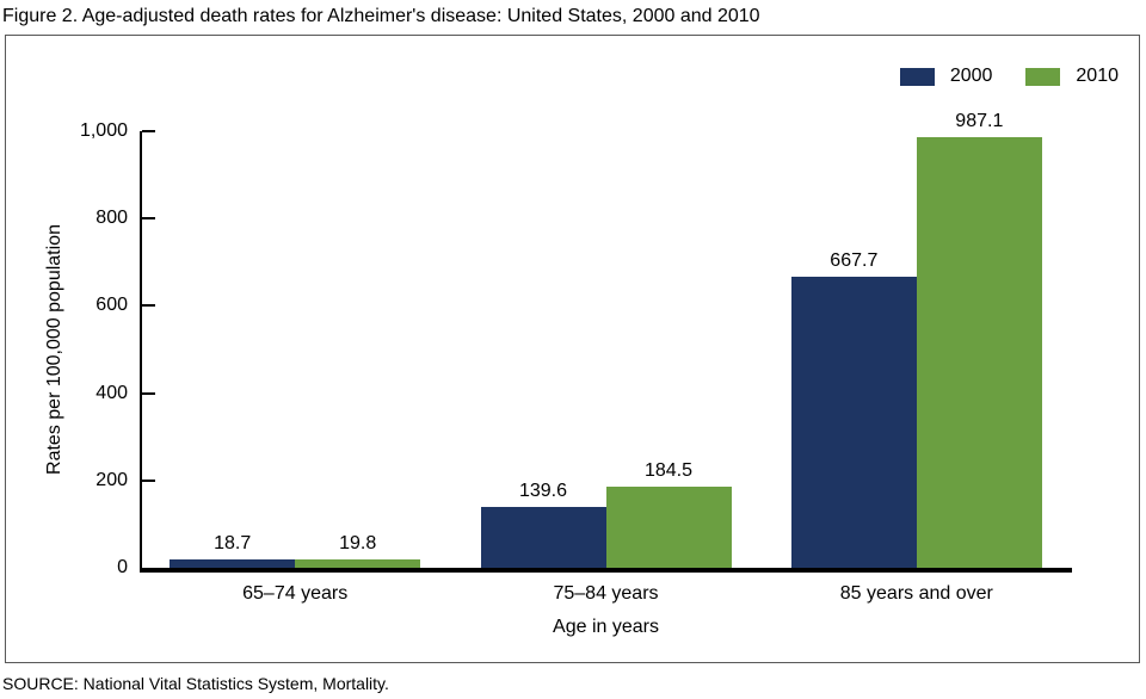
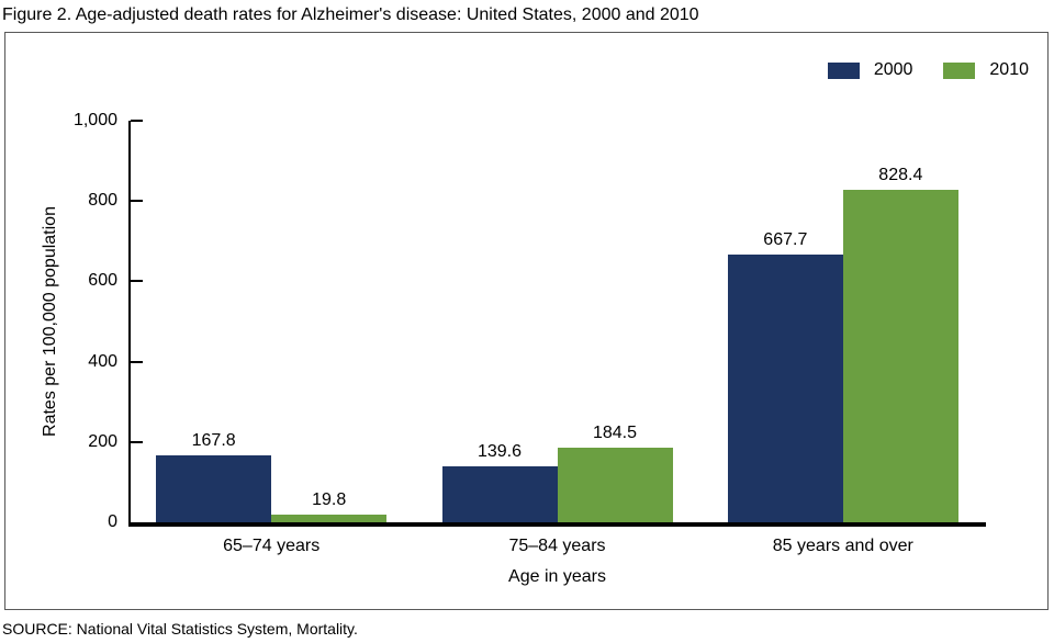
2000/65–74 years: 18.7 -> 167.8
2010/85 years and over: 987.1 -> 828.4
